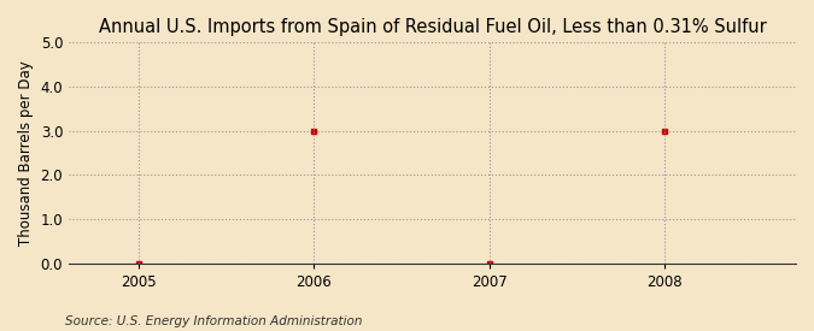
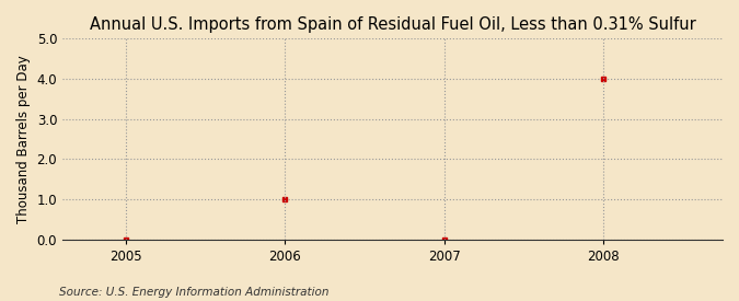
2006: 3 -> 1
2008: 3 -> 4
